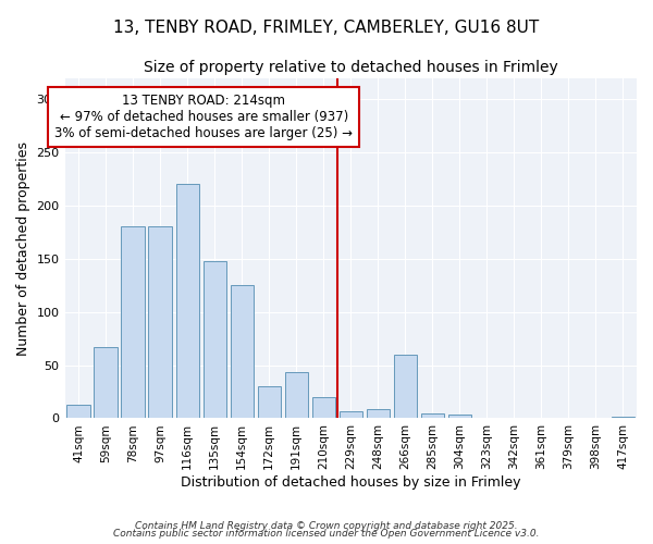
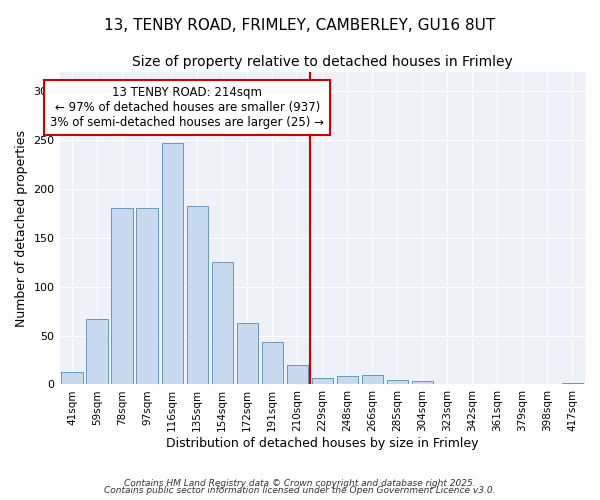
116sqm: 220 -> 247
135sqm: 148 -> 183
172sqm: 30 -> 63
266sqm: 60 -> 10
